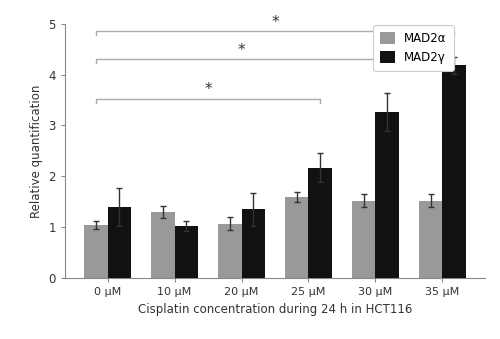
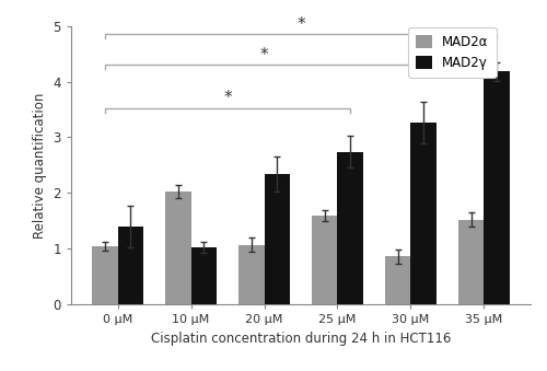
MAD2α/10 μM: 1.30 -> 2.02
MAD2γ/20 μM: 1.35 -> 2.34
MAD2γ/25 μM: 2.17 -> 2.74
MAD2α/30 μM: 1.52 -> 0.86
